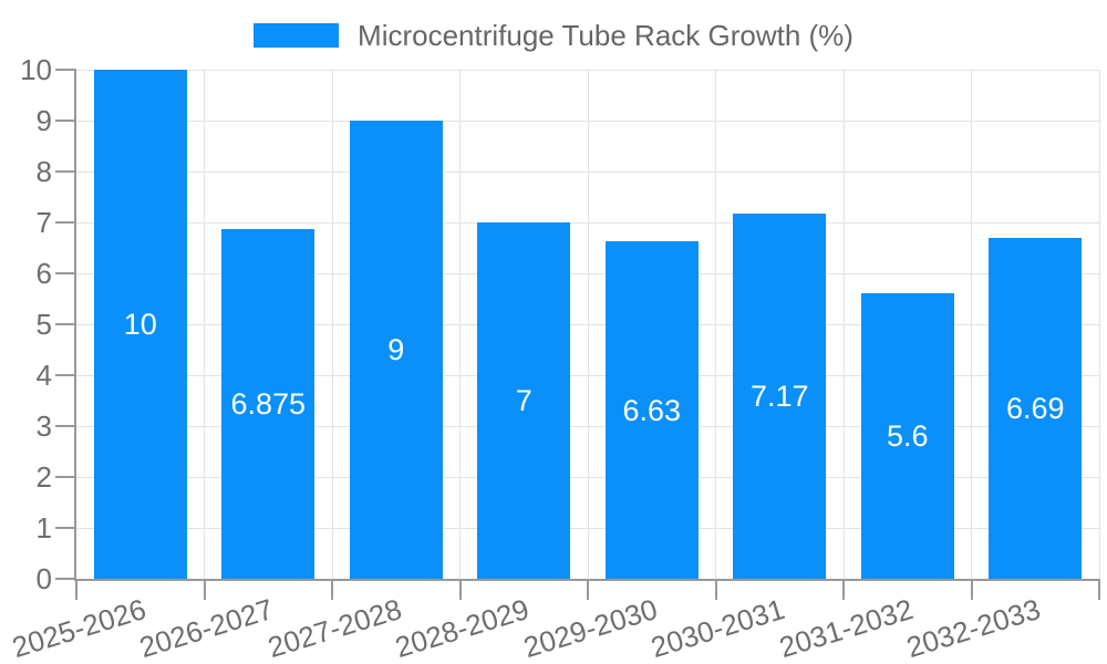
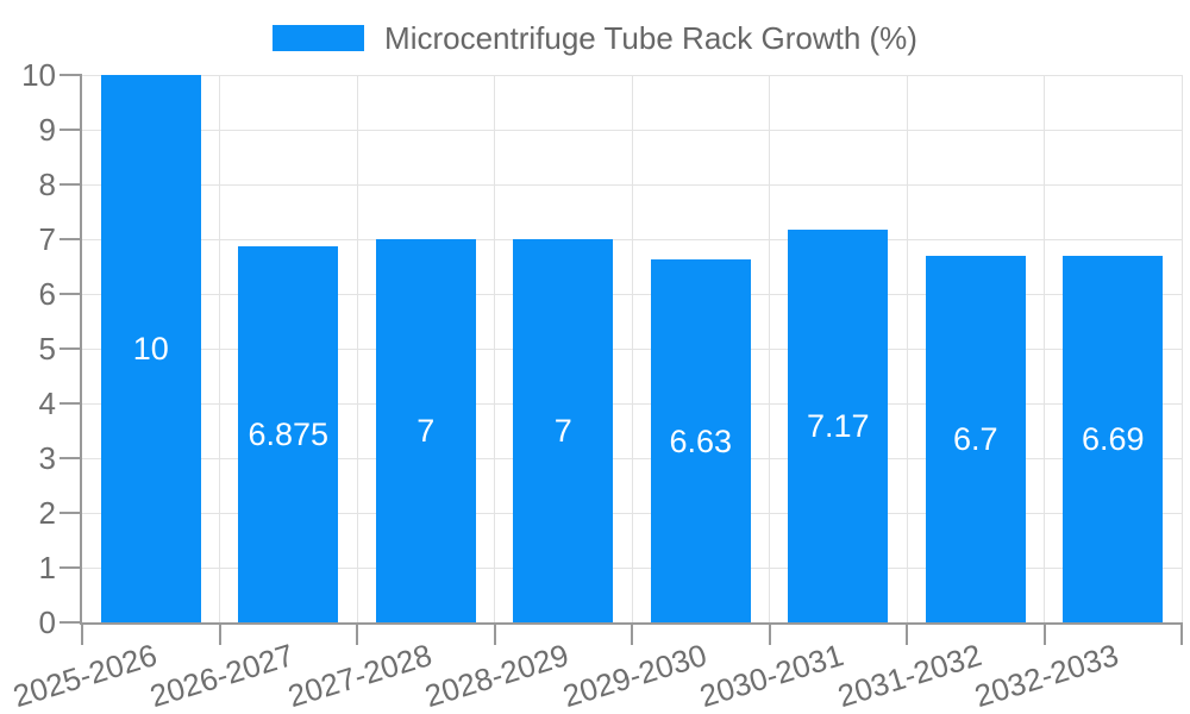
2027-2028: 9 -> 7
2031-2032: 5.6 -> 6.7
